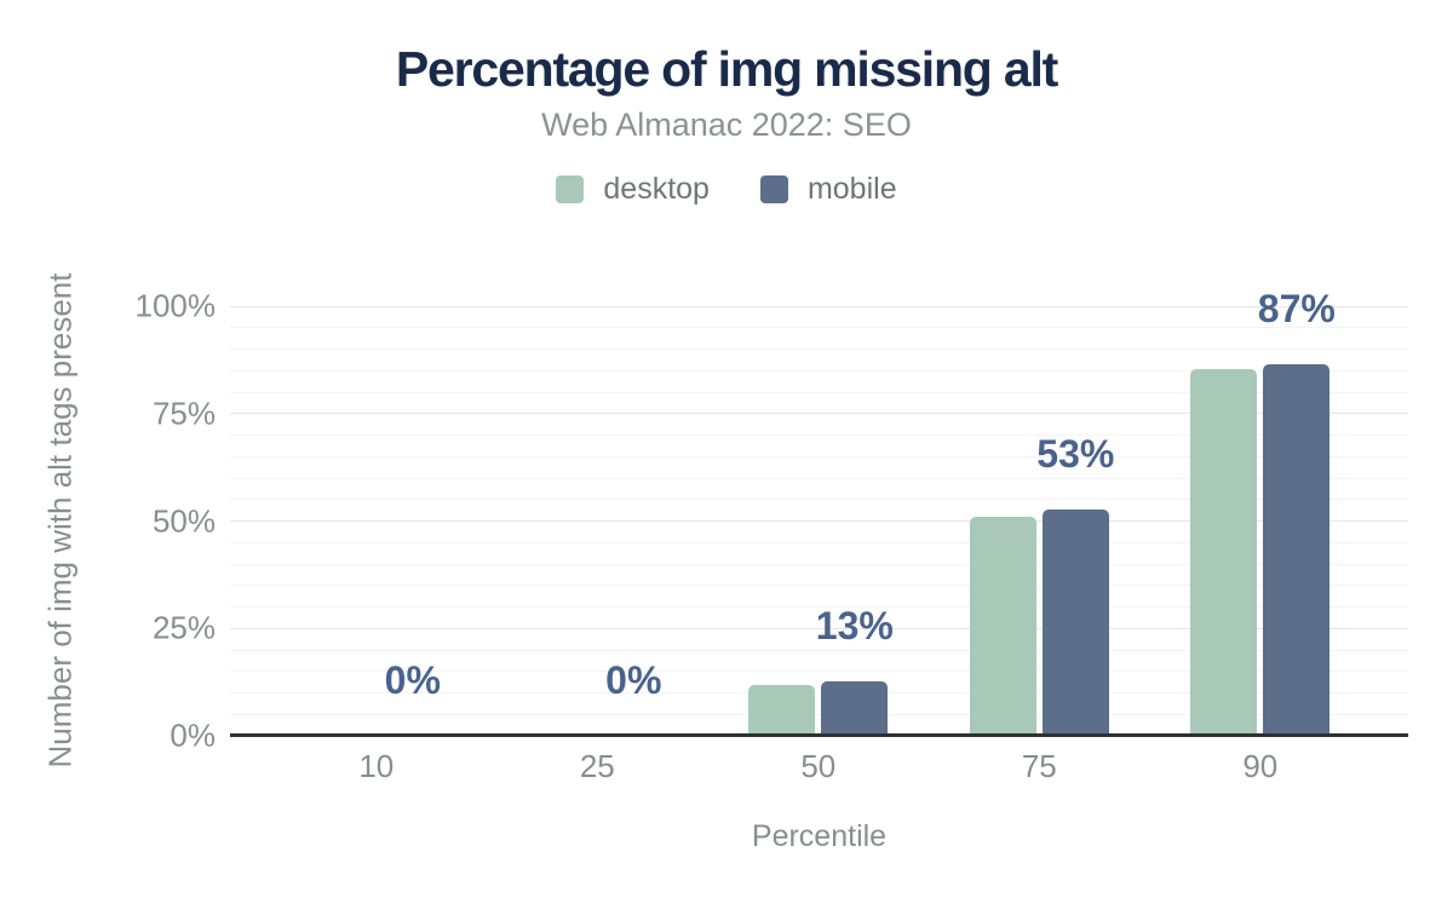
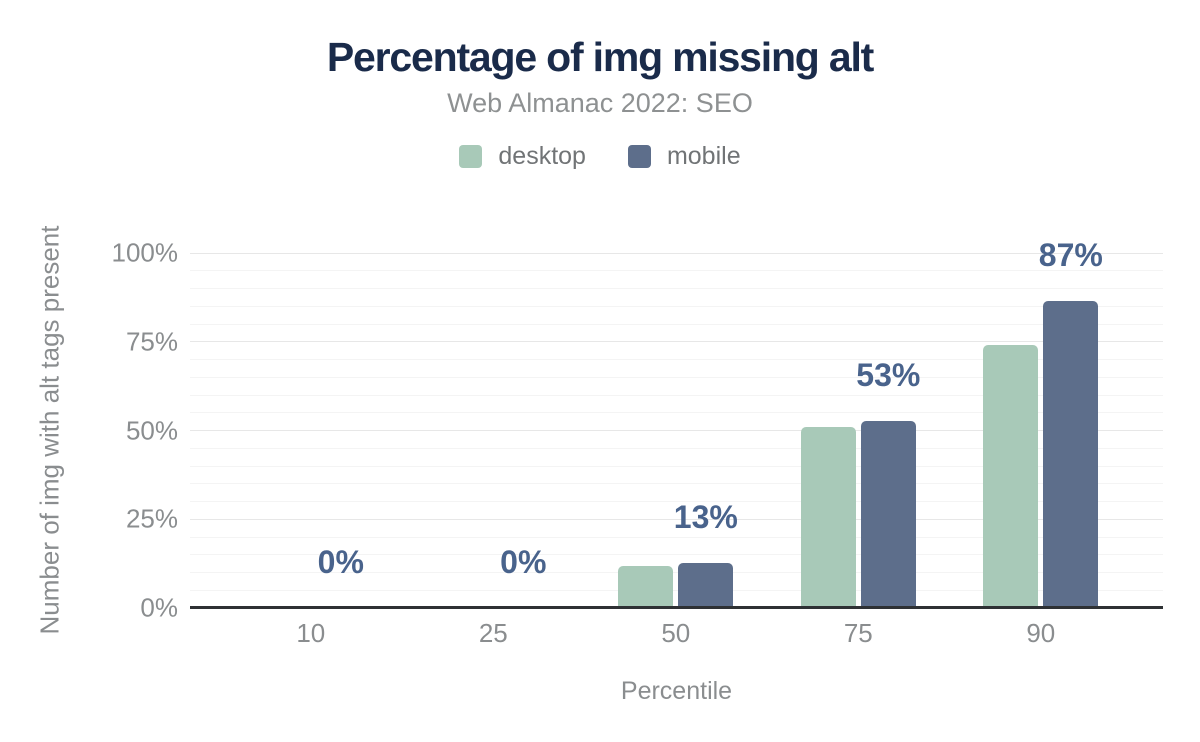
desktop/90: 85% -> 74%
